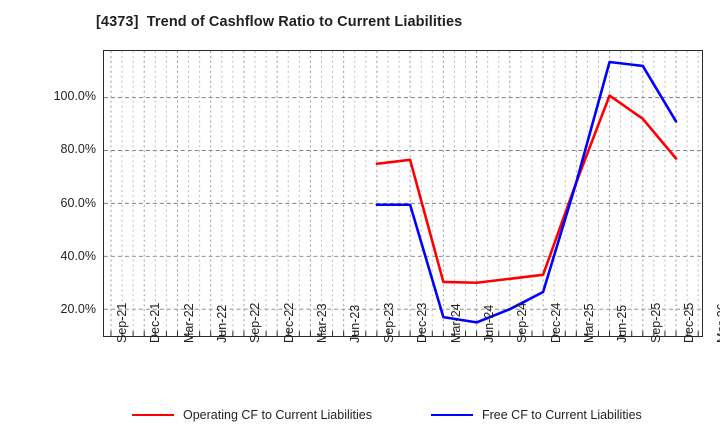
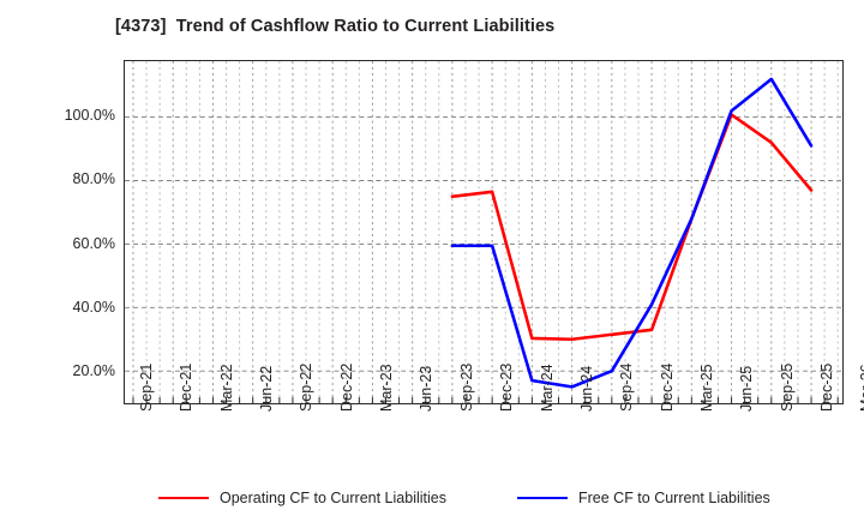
Free CF to Current Liabilities/Dec-24: 26% -> 41%
Free CF to Current Liabilities/Jun-25: 114% -> 102%
